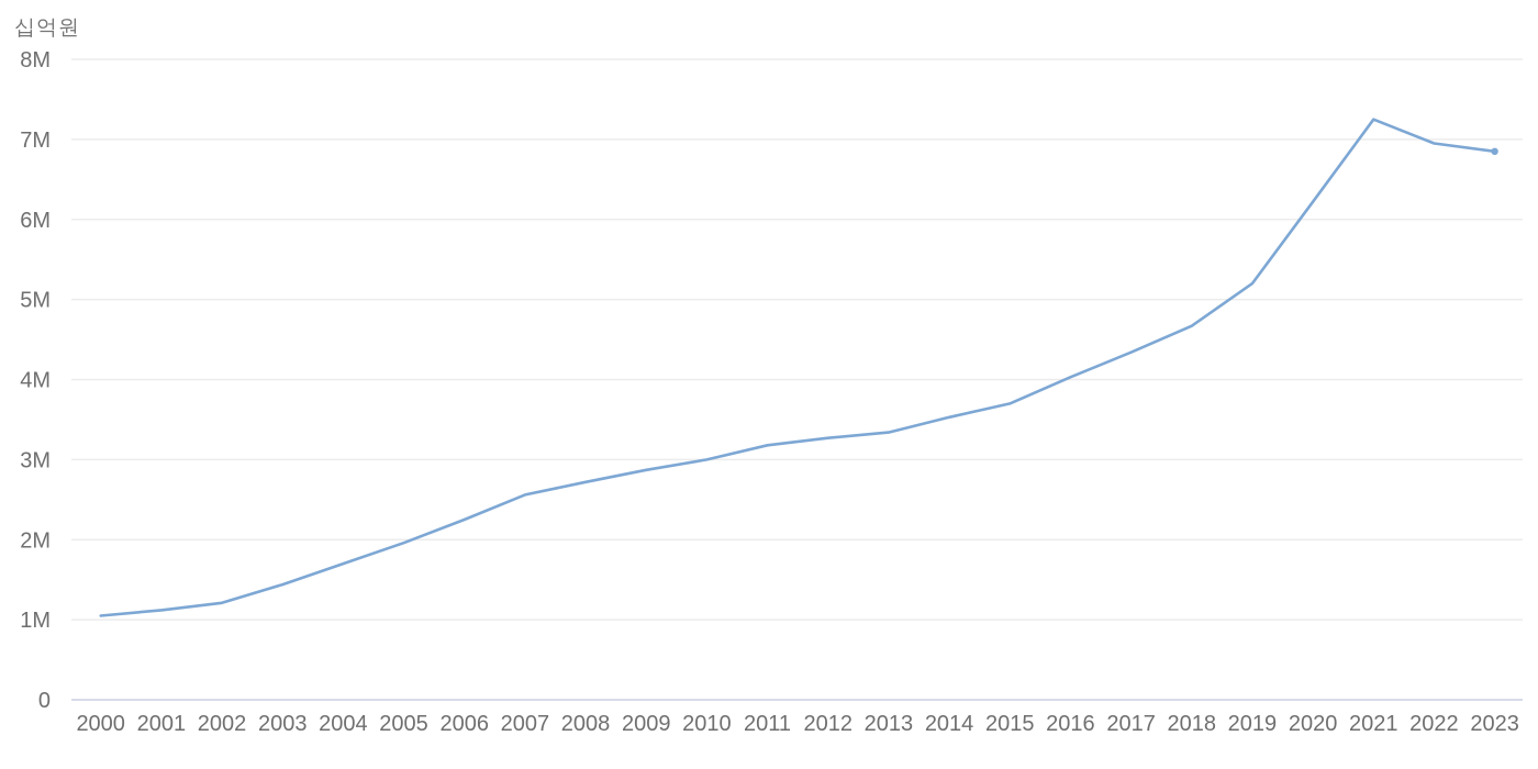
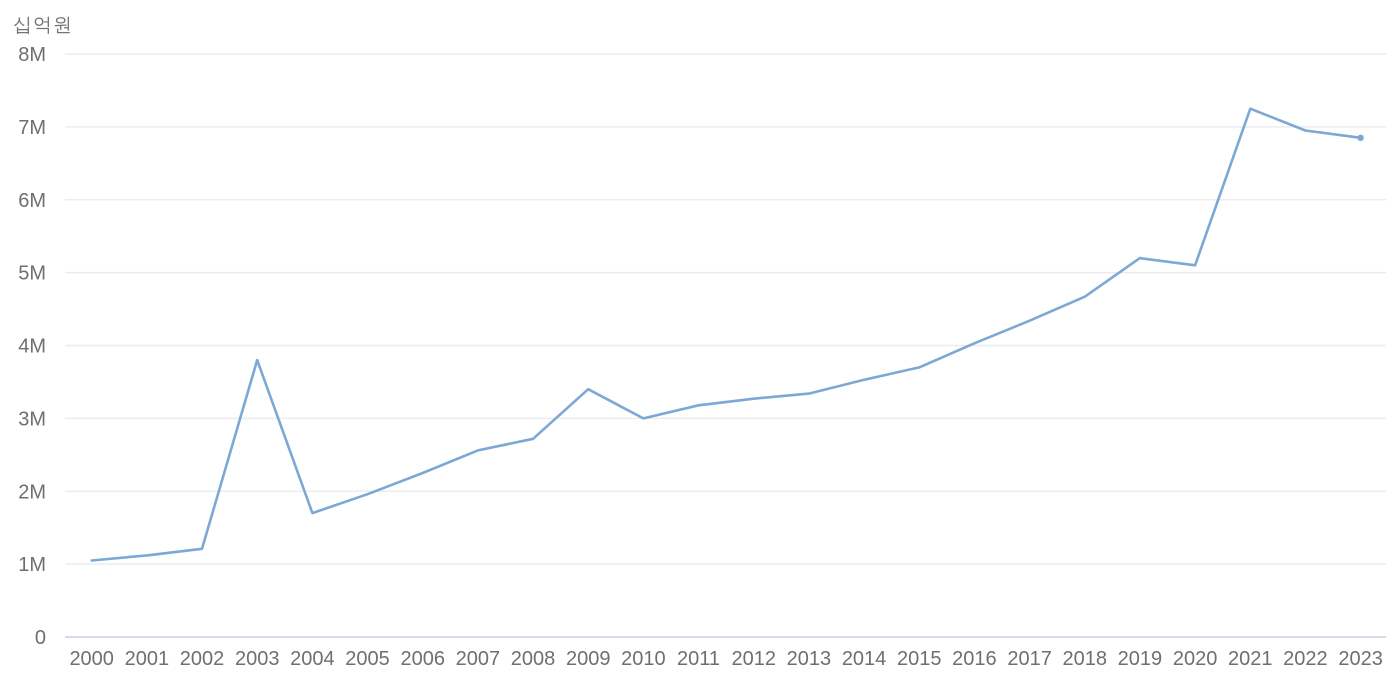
2003: 1.4M -> 3.8M
2009: 2.9M -> 3.4M
2020: 6.2M -> 5.1M
